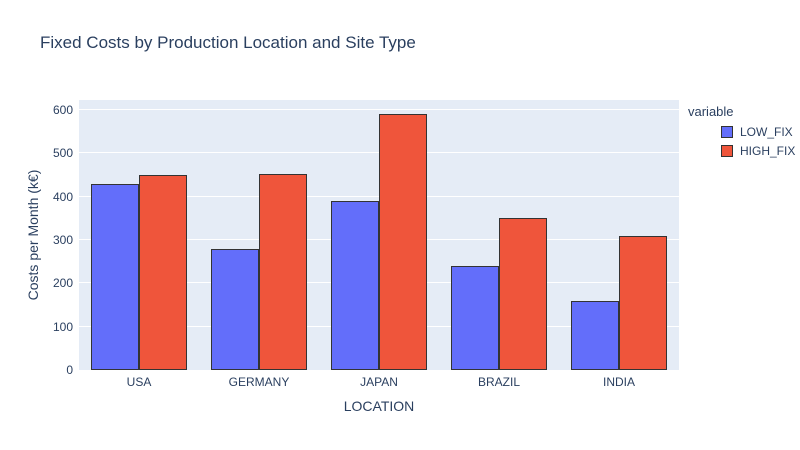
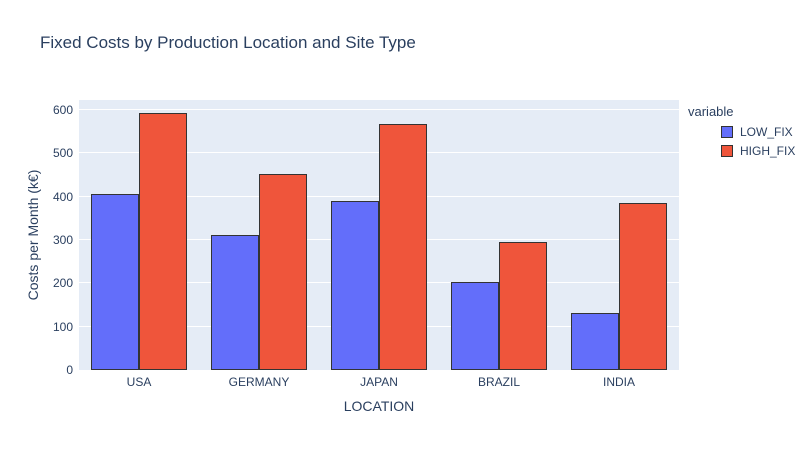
LOW_FIX/USA: 430 -> 400
HIGH_FIX/USA: 450 -> 590
LOW_FIX/GERMANY: 280 -> 310
HIGH_FIX/JAPAN: 590 -> 570
LOW_FIX/BRAZIL: 240 -> 200
HIGH_FIX/BRAZIL: 350 -> 300
LOW_FIX/INDIA: 160 -> 130
HIGH_FIX/INDIA: 310 -> 380
